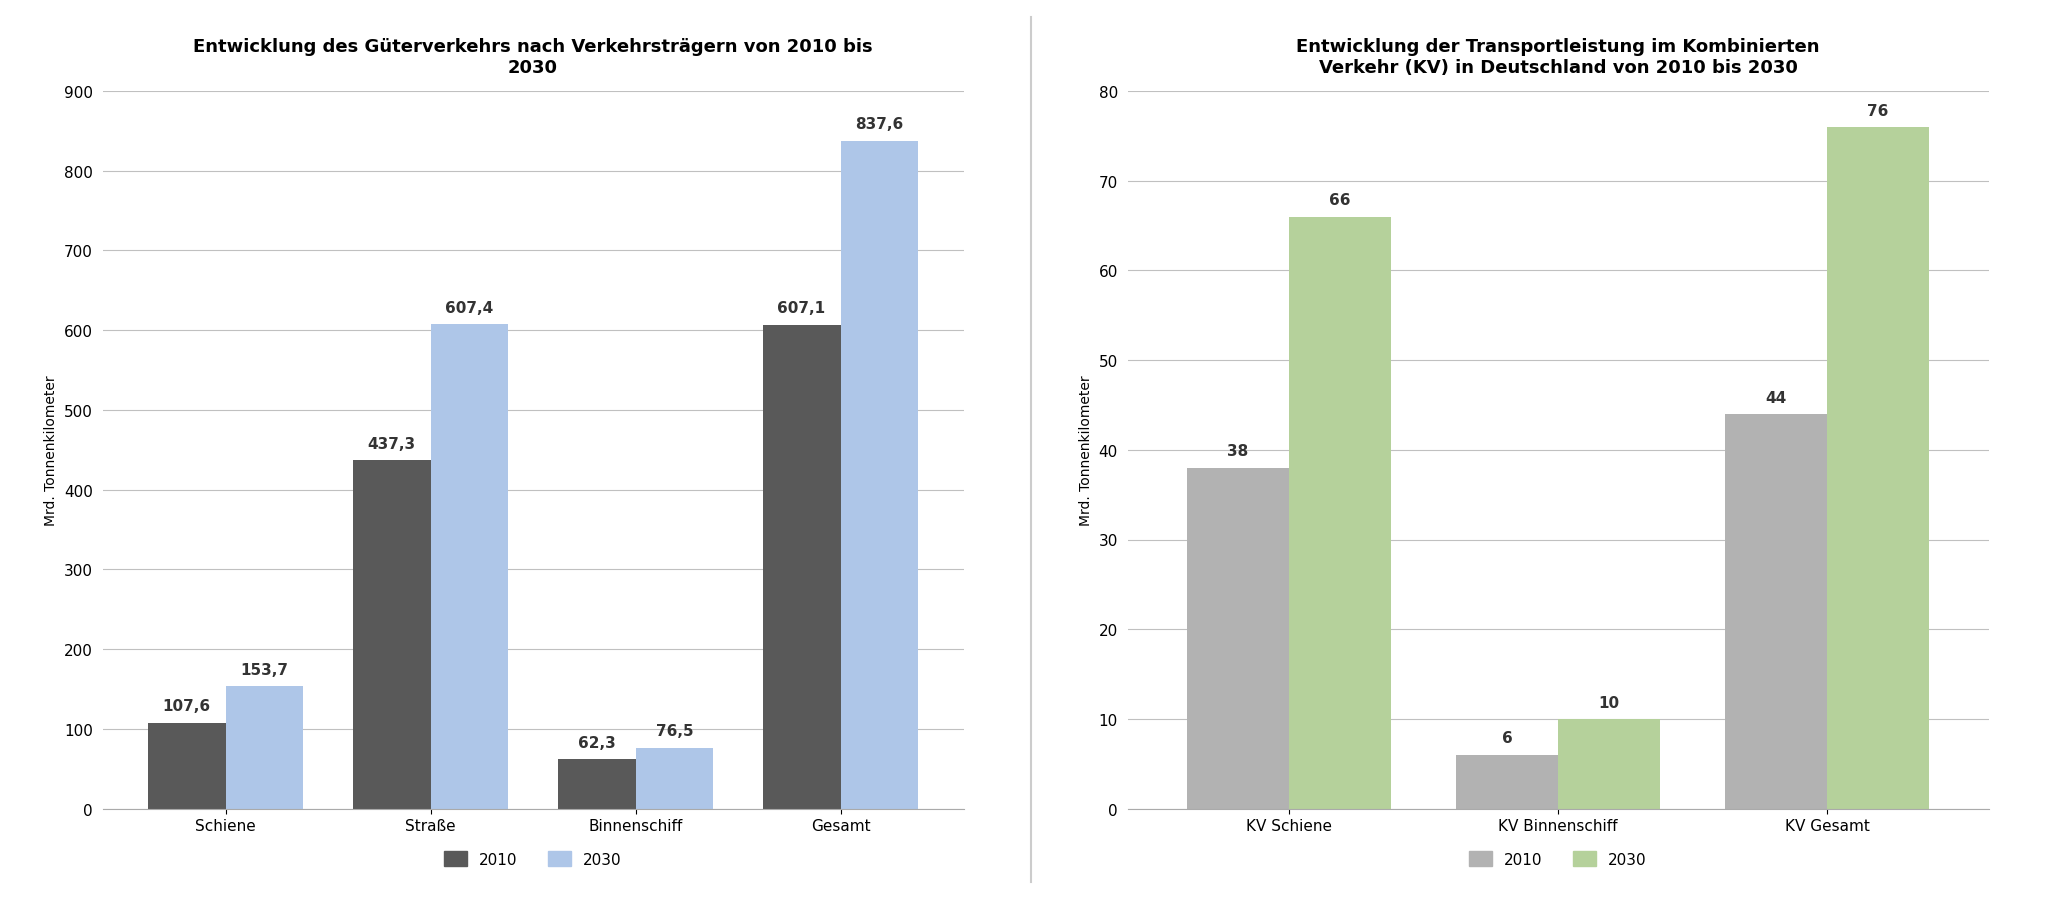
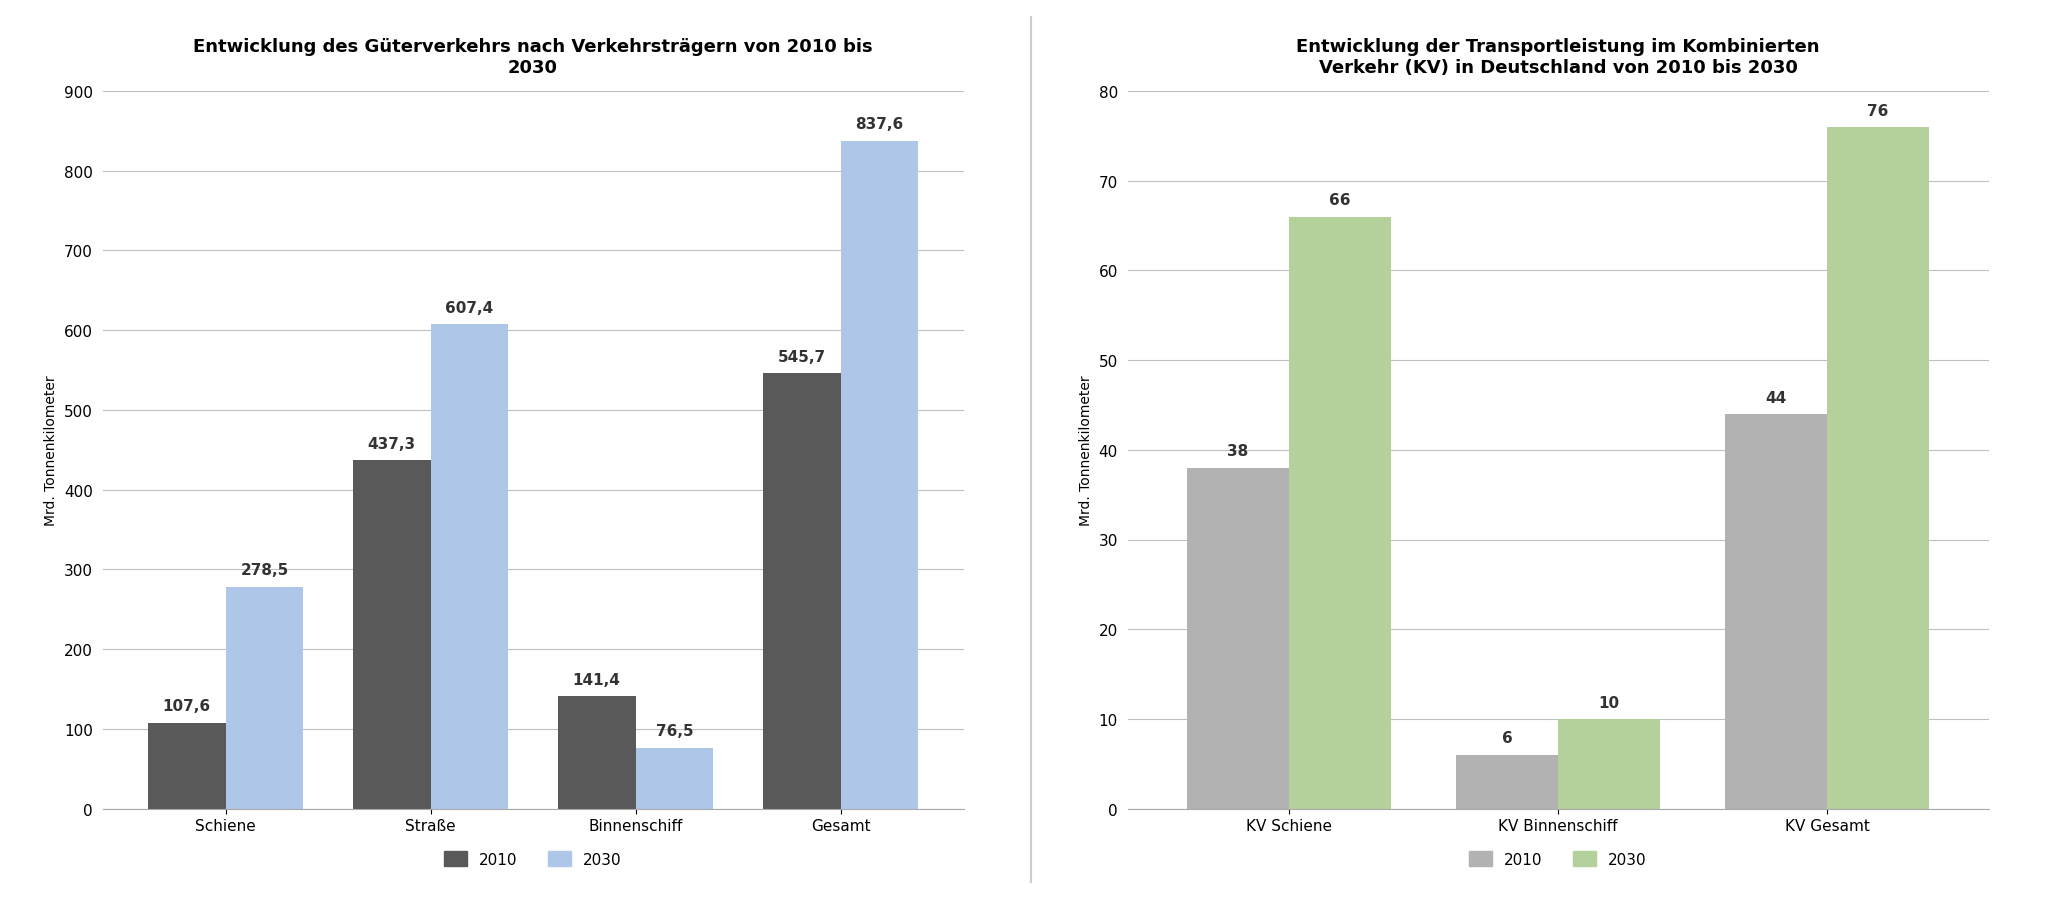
2030/Schiene: 153,7 -> 278,5
2010/Binnenschiff: 62,3 -> 141,4
2010/Gesamt: 607,1 -> 545,7
